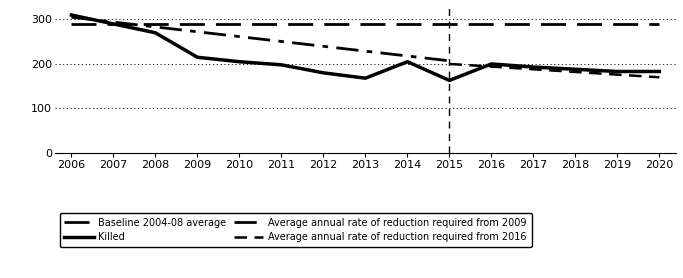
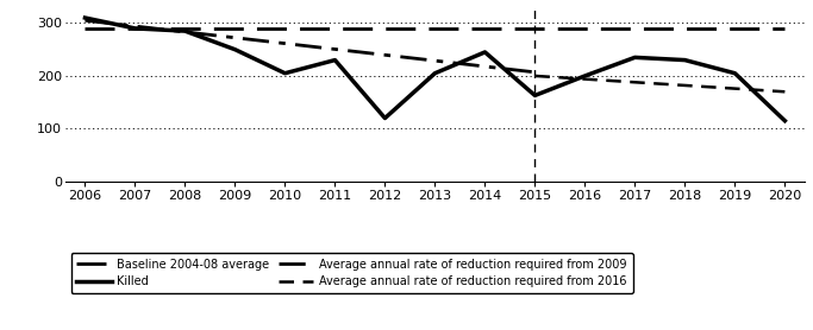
2008: 270 -> 285
2009: 215 -> 250
2011: 198 -> 230
2012: 180 -> 120
2013: 168 -> 205
2014: 205 -> 245
2017: 193 -> 235
2018: 188 -> 230
2019: 183 -> 205
2020: 183 -> 115
